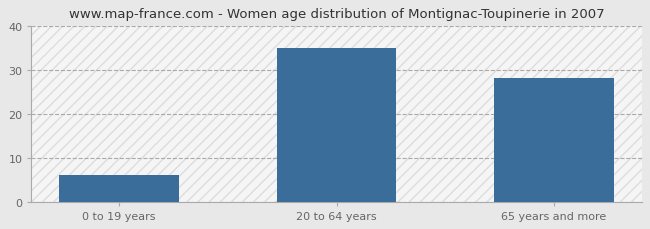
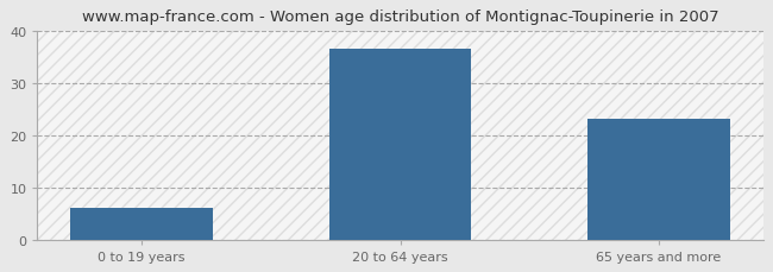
20 to 64 years: 35.0 -> 36.5
65 years and more: 28.0 -> 23.0
